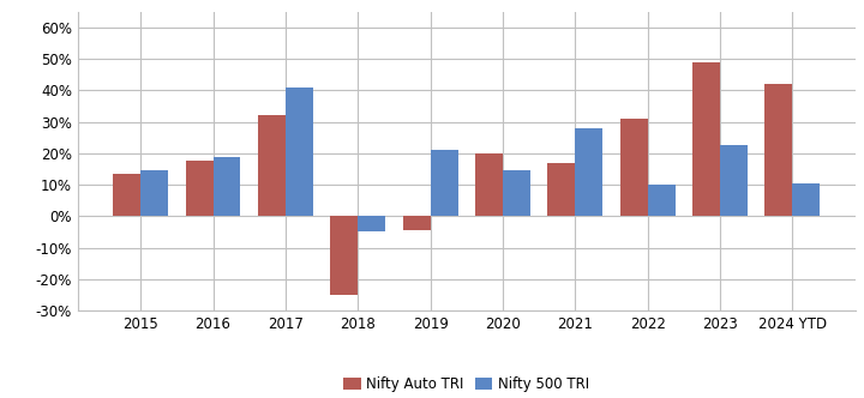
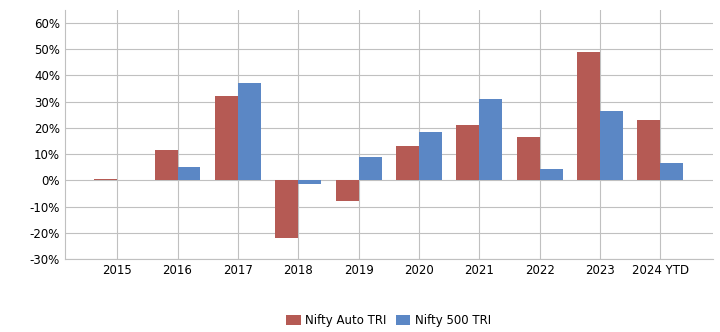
Nifty Auto TRI/2015: 13.5% -> 0.5%
Nifty 500 TRI/2015: 14.5% -> 0.2%
Nifty Auto TRI/2016: 17.5% -> 11.5%
Nifty 500 TRI/2016: 19.0% -> 5.0%
Nifty 500 TRI/2017: 41.0% -> 37.0%
Nifty Auto TRI/2018: -25.0% -> -22.0%
Nifty 500 TRI/2018: -5.0% -> -1.5%
Nifty Auto TRI/2019: -4.5% -> -8.0%
Nifty 500 TRI/2019: 21.0% -> 9.0%
Nifty Auto TRI/2020: 20.0% -> 13.0%
Nifty 500 TRI/2020: 14.5% -> 18.5%
Nifty Auto TRI/2021: 17.0% -> 21.0%
Nifty 500 TRI/2021: 28.0% -> 31.0%
Nifty Auto TRI/2022: 31.0% -> 16.5%
Nifty 500 TRI/2022: 10.0% -> 4.5%
Nifty 500 TRI/2023: 22.5% -> 26.5%
Nifty Auto TRI/2024 YTD: 42.0% -> 23.0%
Nifty 500 TRI/2024 YTD: 10.5% -> 6.5%
